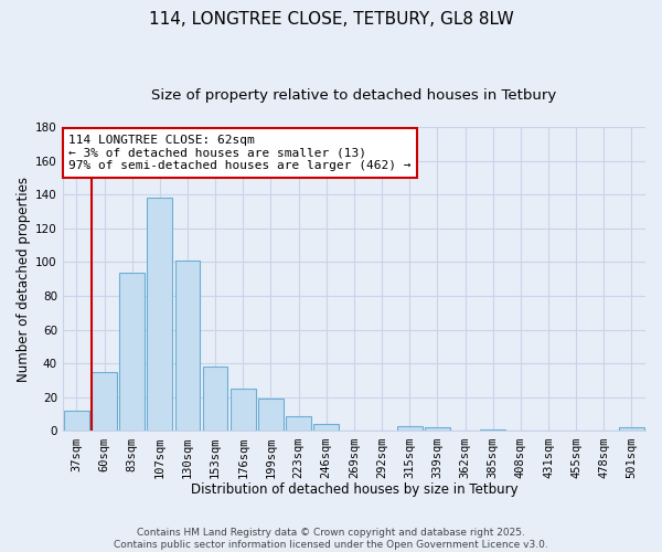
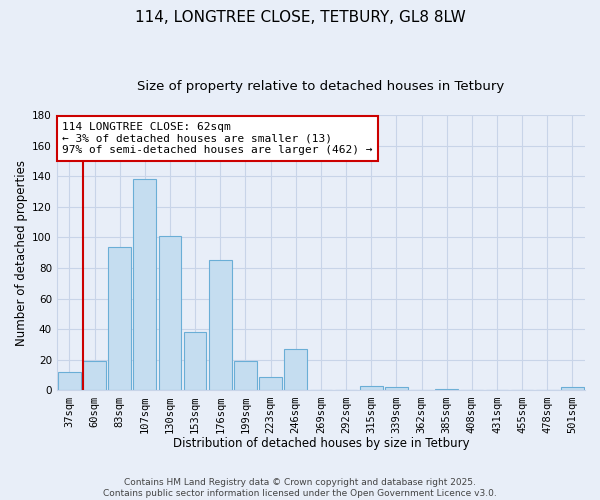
60sqm: 35 -> 19
176sqm: 25 -> 85
246sqm: 4 -> 27
